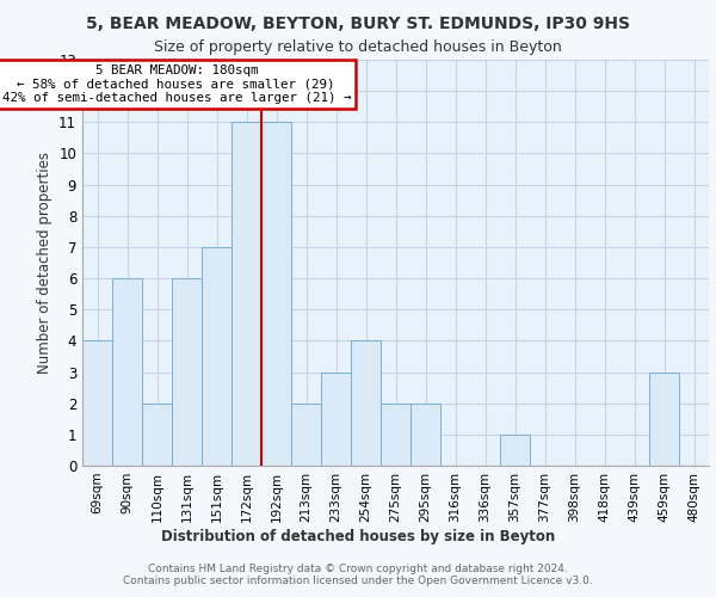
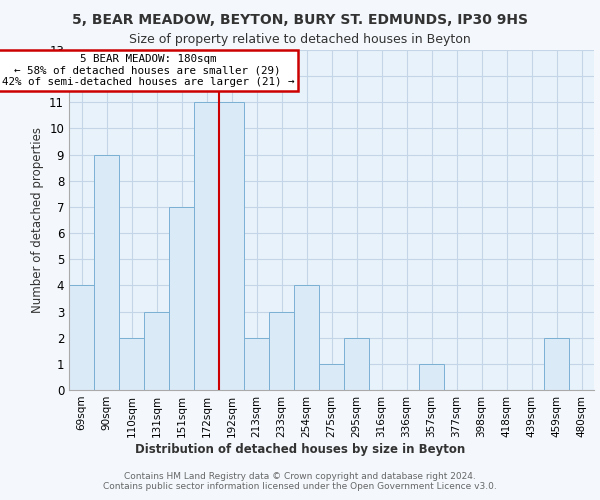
90sqm: 6 -> 9
131sqm: 6 -> 3
275sqm: 2 -> 1
459sqm: 3 -> 2
